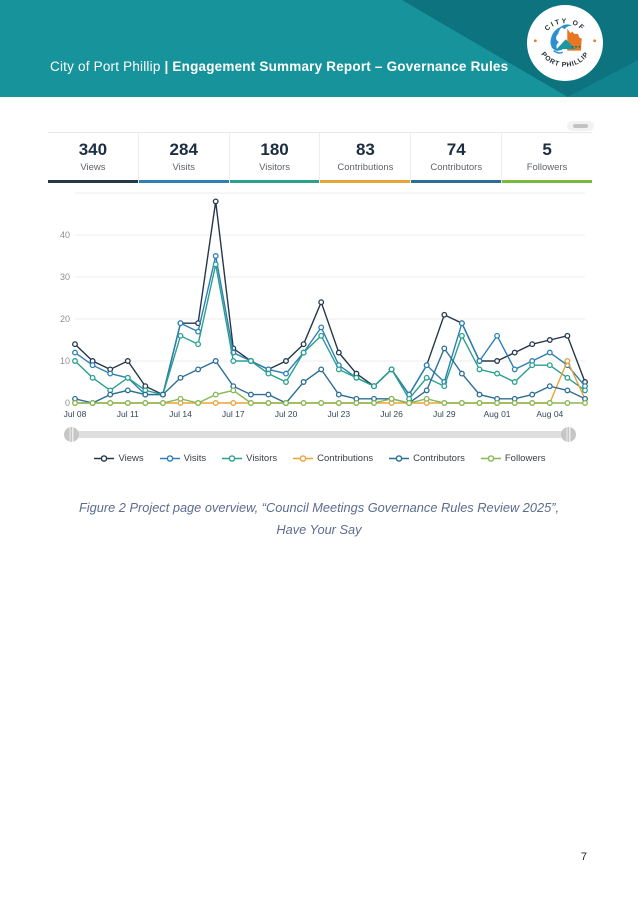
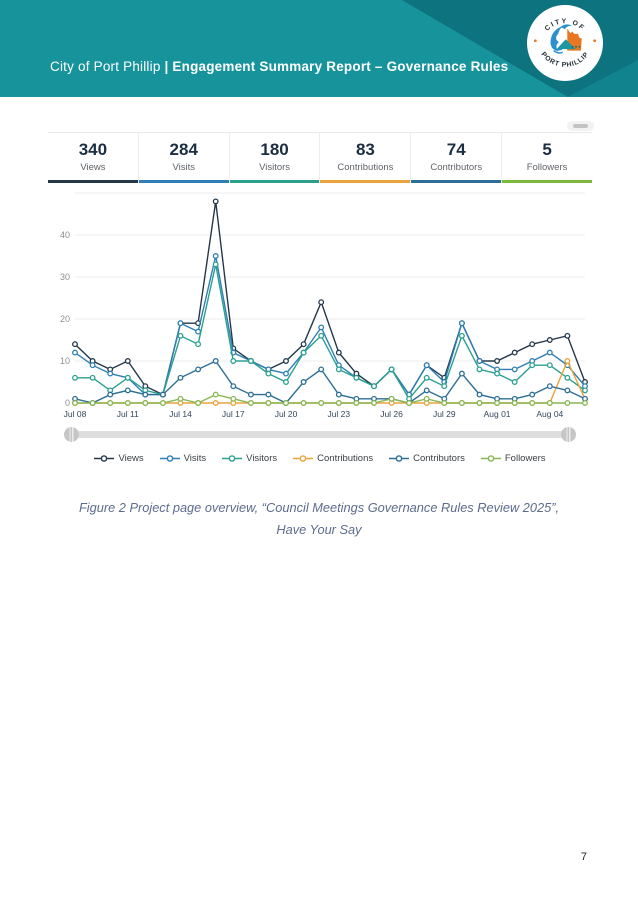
Visitors/Jul 08: 10 -> 6
Followers/Jul 17: 3 -> 1
Views/Jul 29: 21 -> 6
Contributors/Jul 29: 13 -> 1
Visits/Aug 01: 16 -> 8
